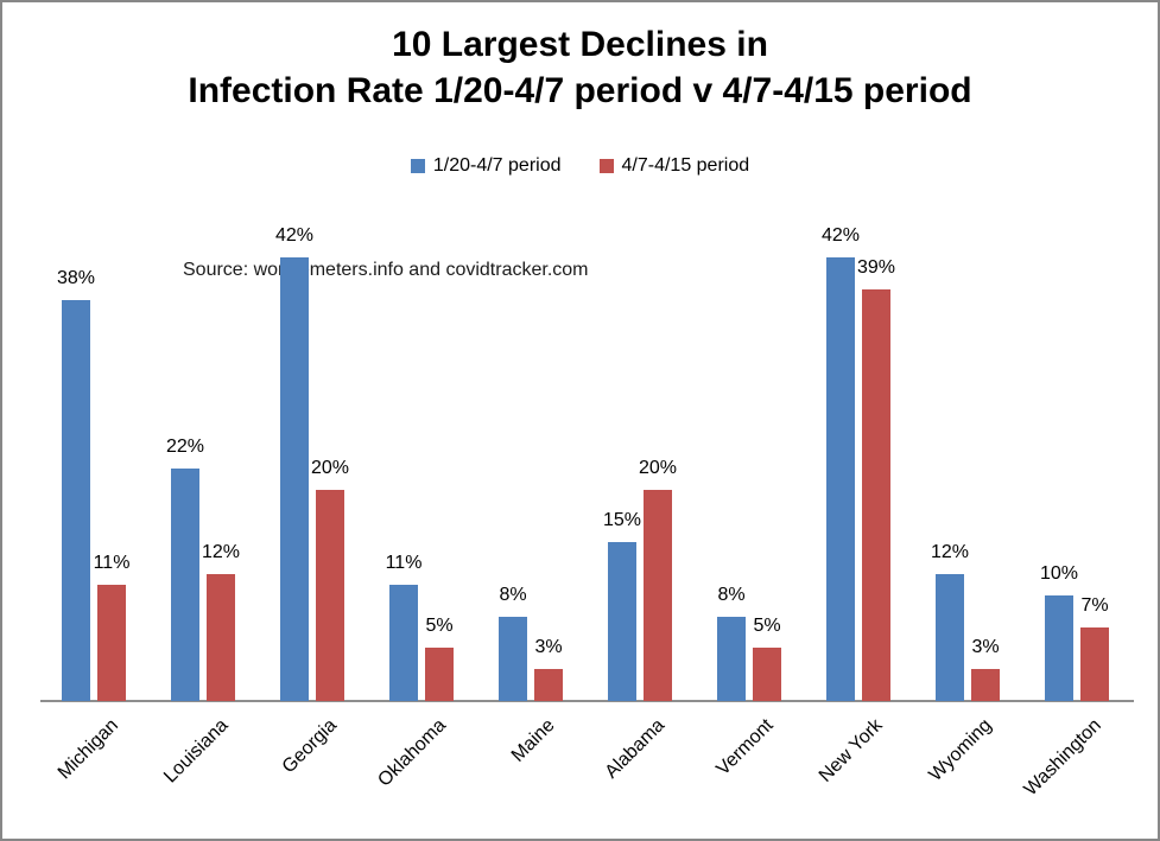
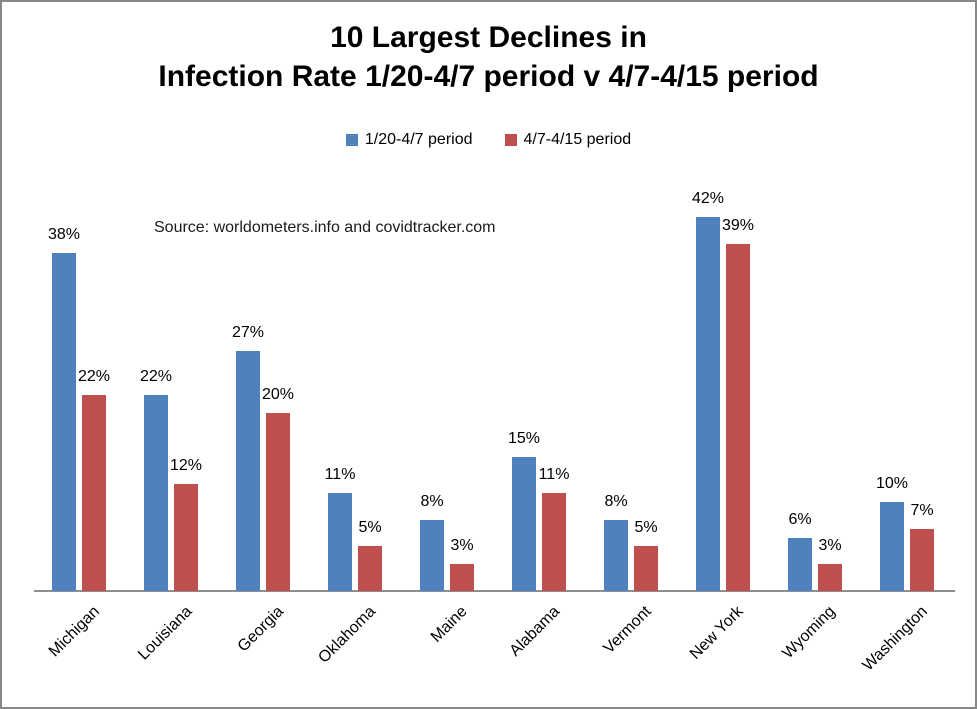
4/7-4/15 period/Michigan: 11% -> 22%
1/20-4/7 period/Georgia: 42% -> 27%
4/7-4/15 period/Alabama: 20% -> 11%
1/20-4/7 period/Wyoming: 12% -> 6%
